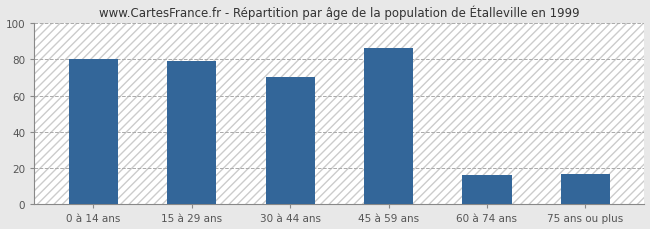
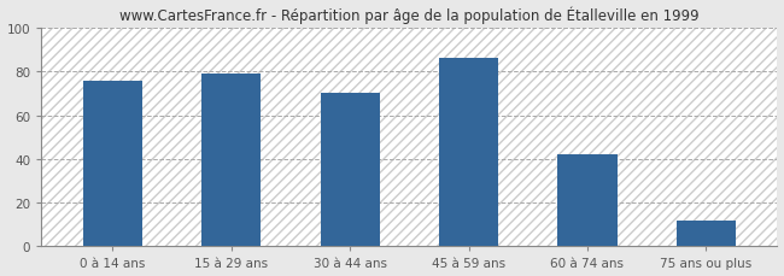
0 à 14 ans: 80 -> 76
60 à 74 ans: 16 -> 42
75 ans ou plus: 17 -> 12
